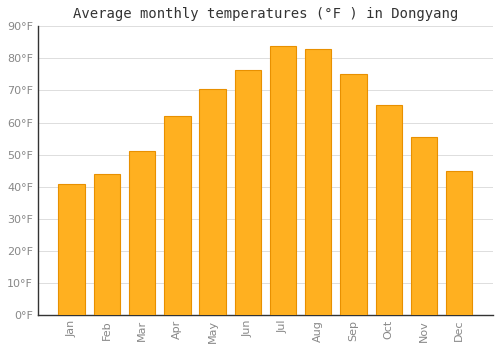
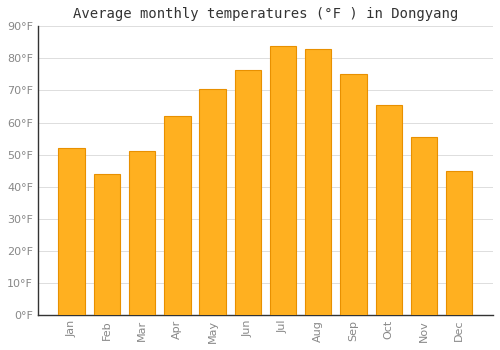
Jan: 41.0°F -> 52.0°F
